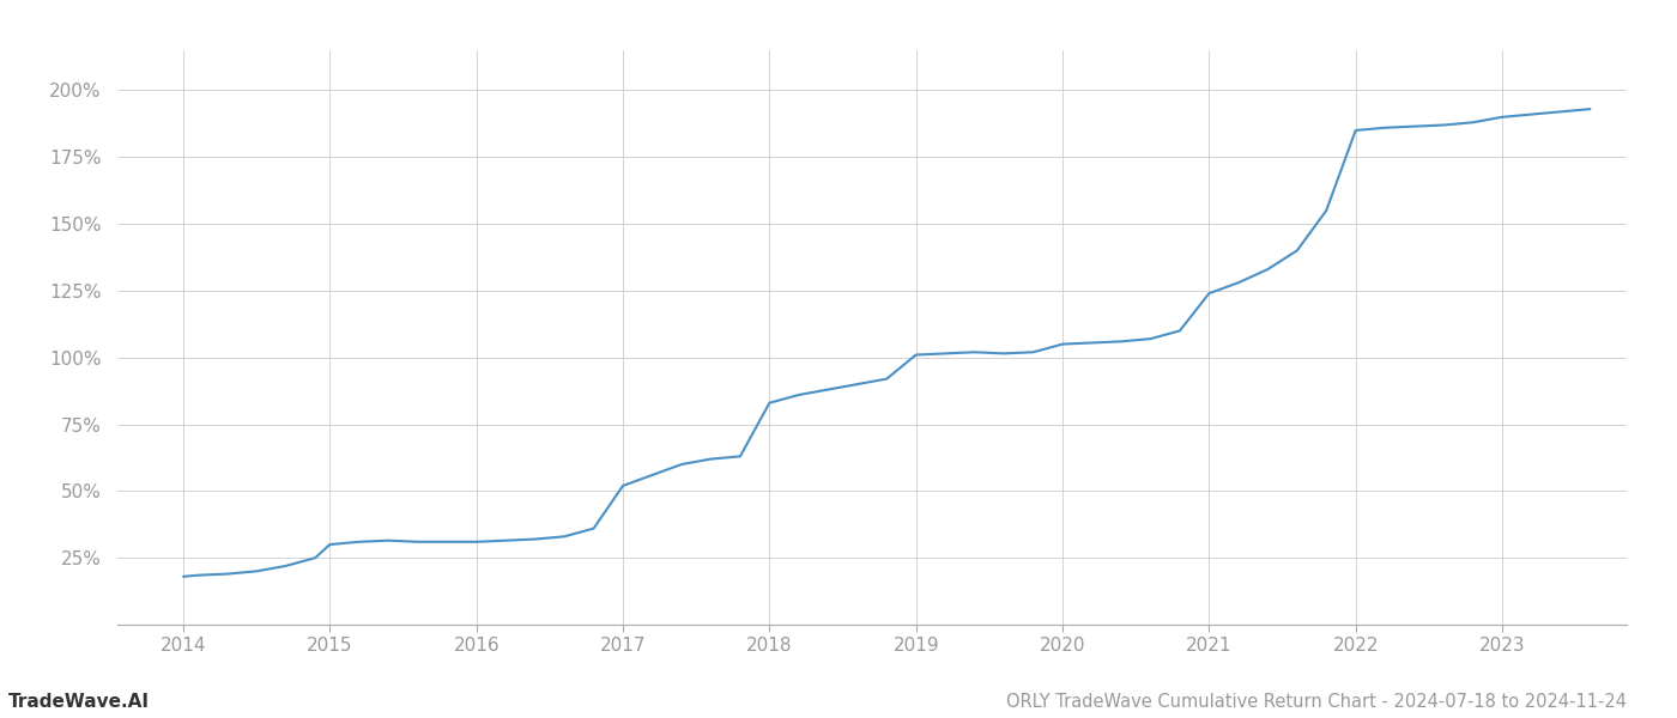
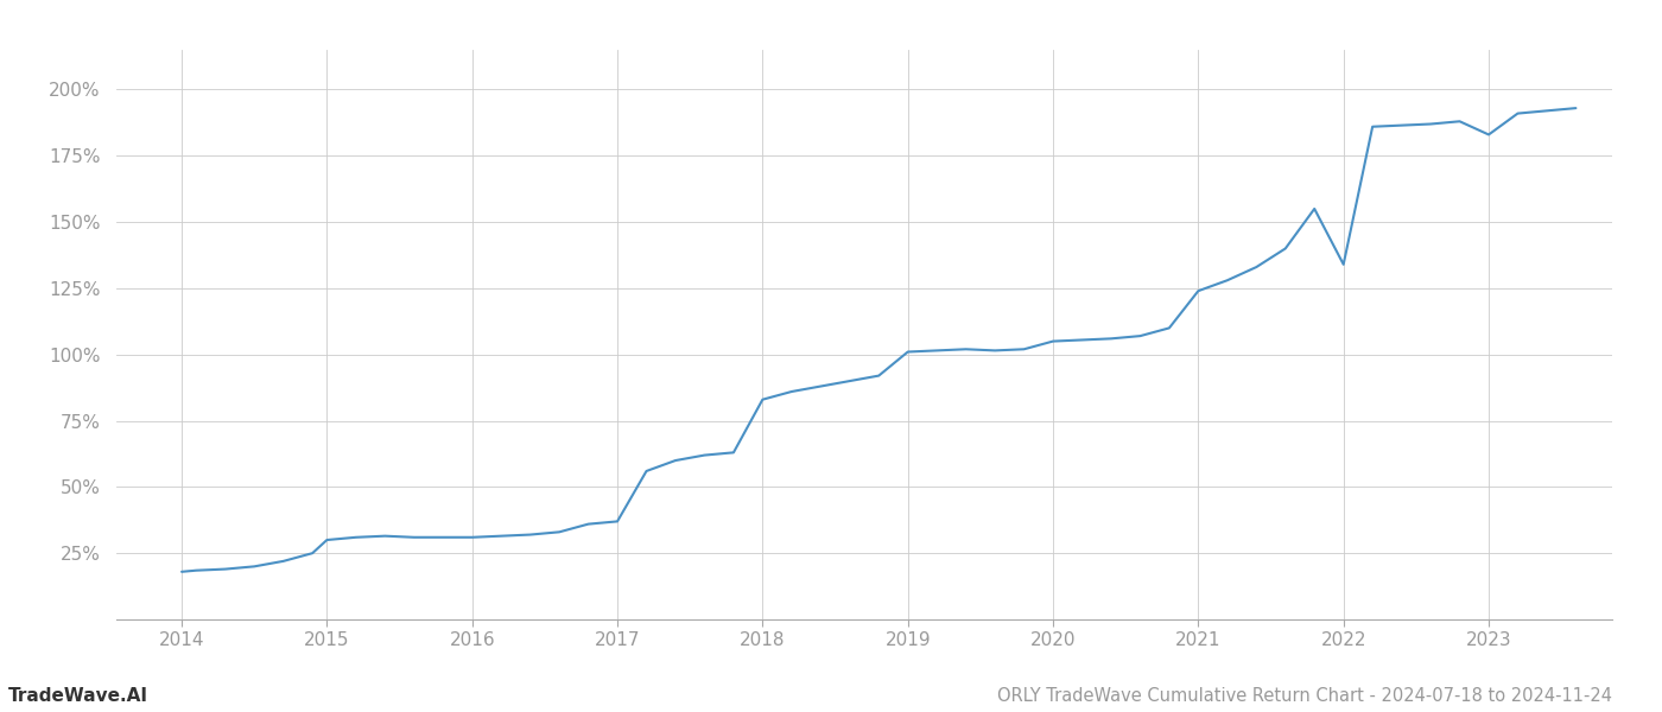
2017: 52.0% -> 37.0%
2022: 185.0% -> 134.0%
2023: 190.0% -> 183.0%
